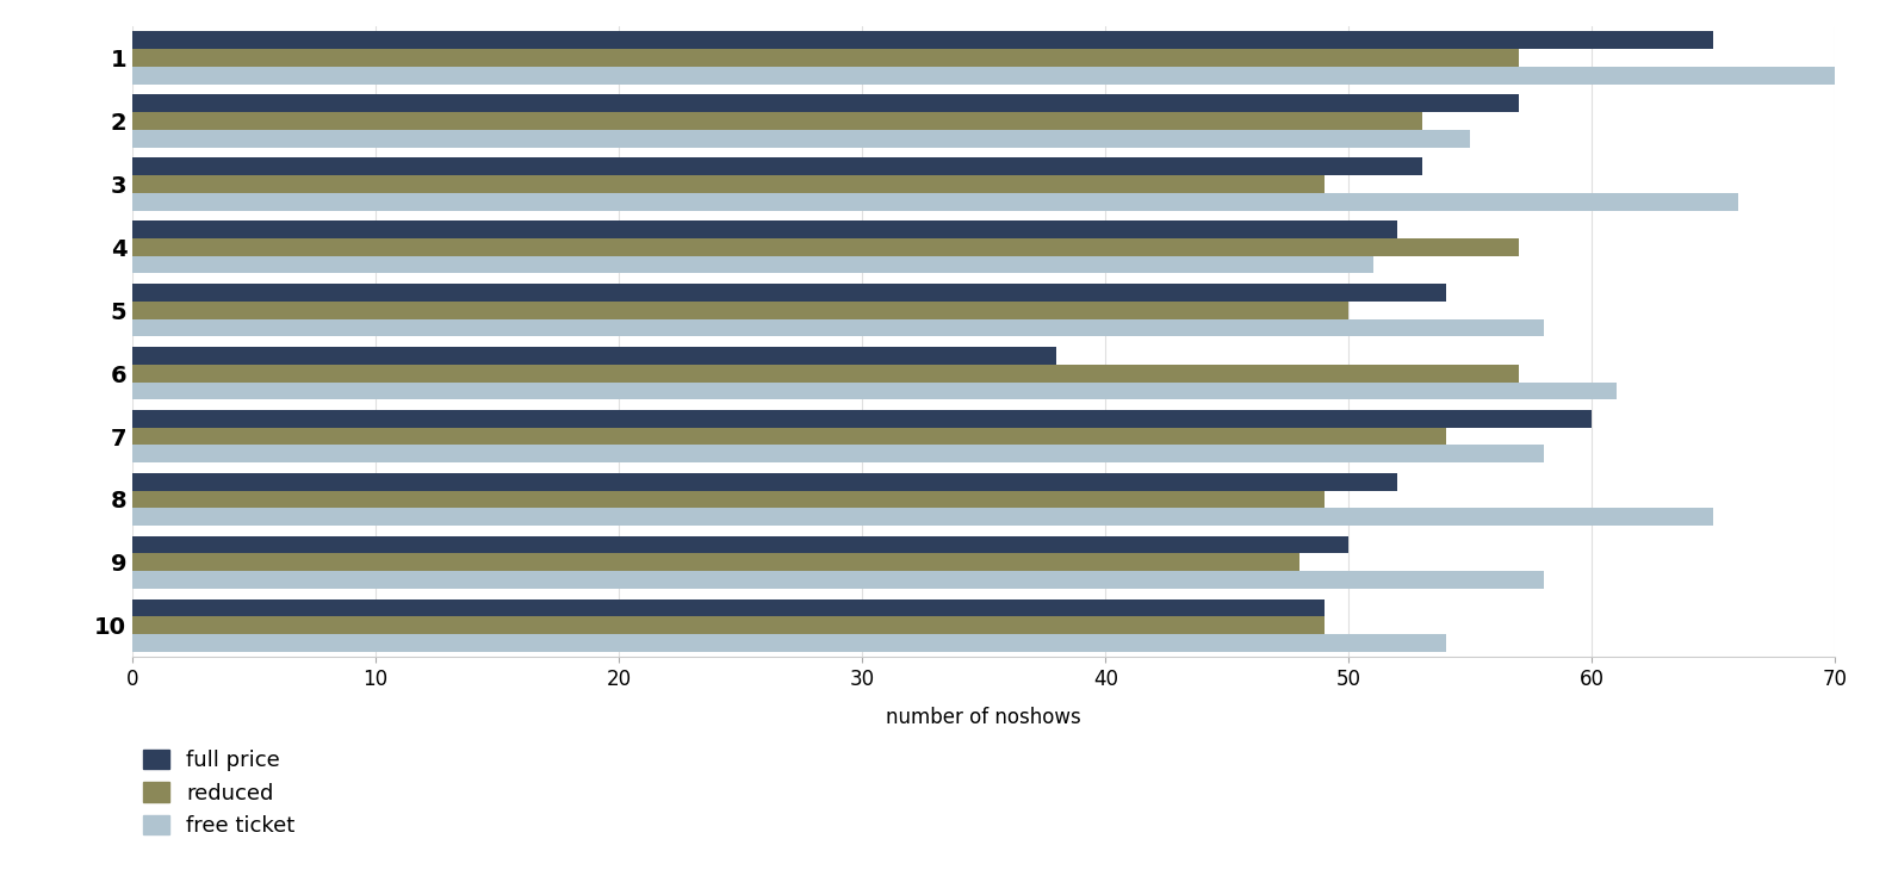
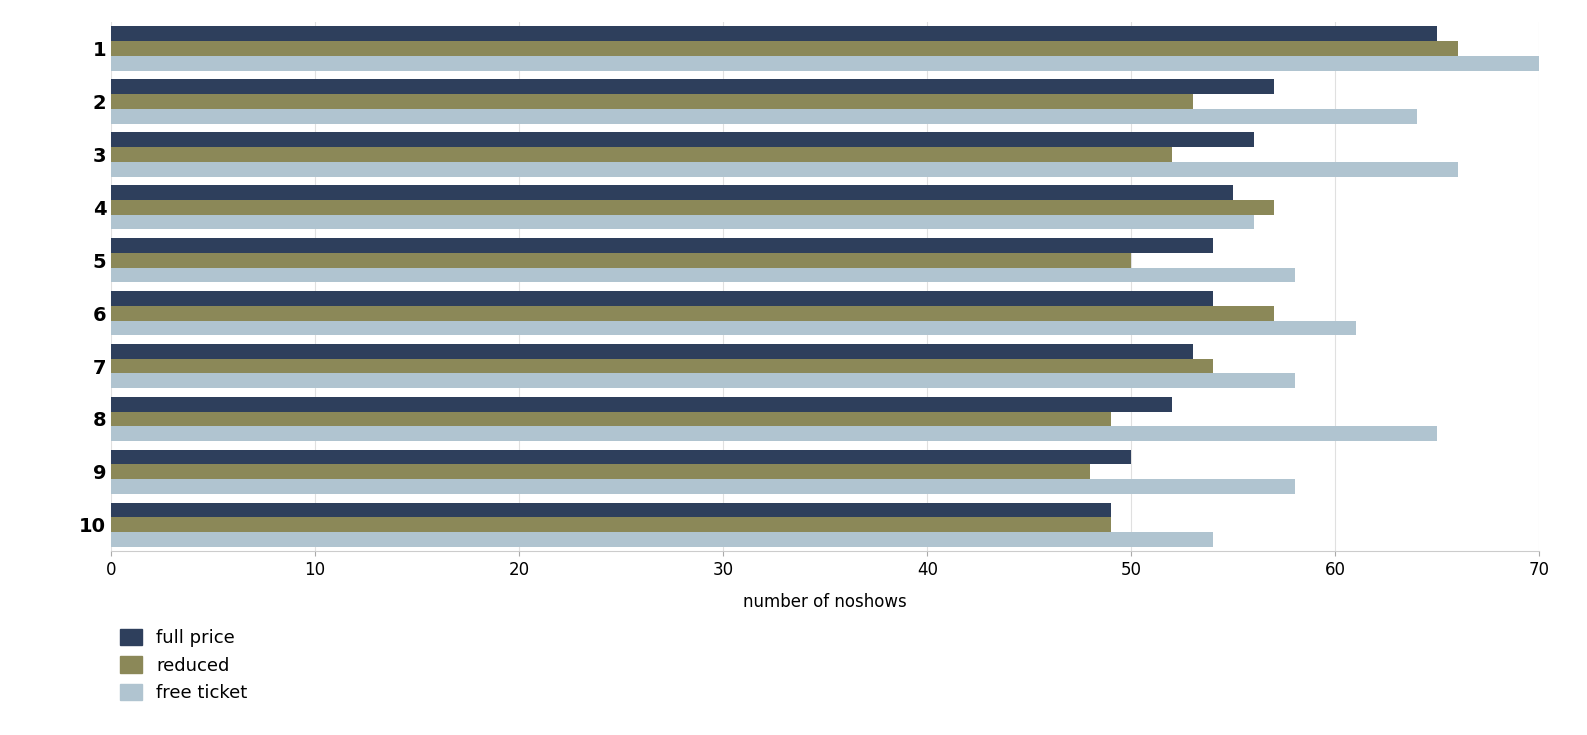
reduced/1: 57 -> 66
free ticket/2: 55 -> 64
full price/3: 53 -> 56
reduced/3: 49 -> 52
full price/4: 52 -> 55
free ticket/4: 51 -> 56
full price/6: 38 -> 54
full price/7: 60 -> 53
